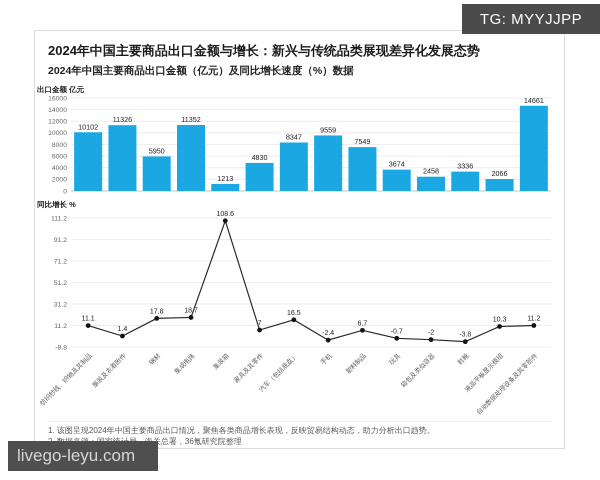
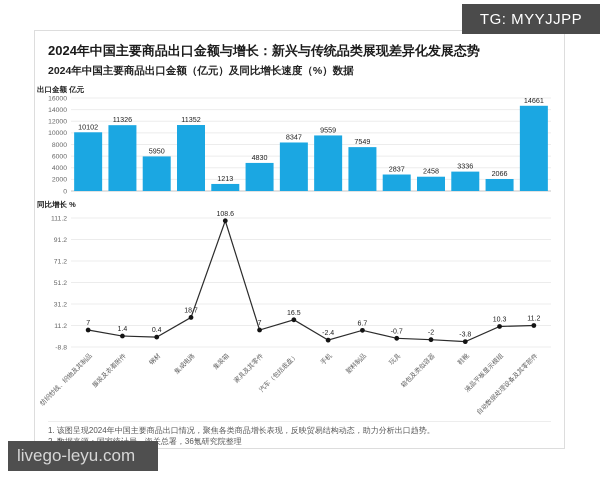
出口金额 亿元/玩具: 3674 -> 2837
同比增长 %/纺织纱线、织物及其制品: 11.1 -> 7
同比增长 %/钢材: 17.8 -> 0.4
